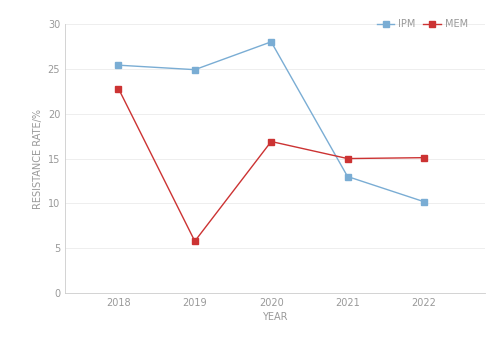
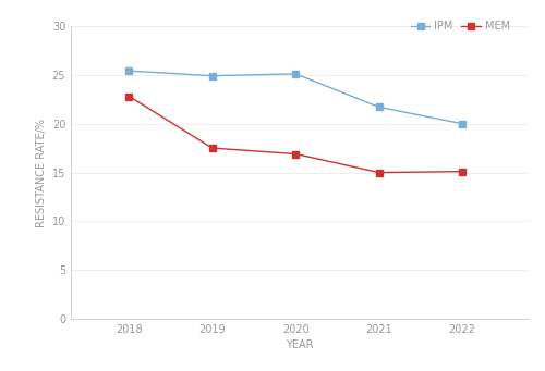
MEM/2019: 5.8 -> 17.5
IPM/2020: 28.0 -> 25.1
IPM/2021: 13.0 -> 21.7
IPM/2022: 10.2 -> 20.0
